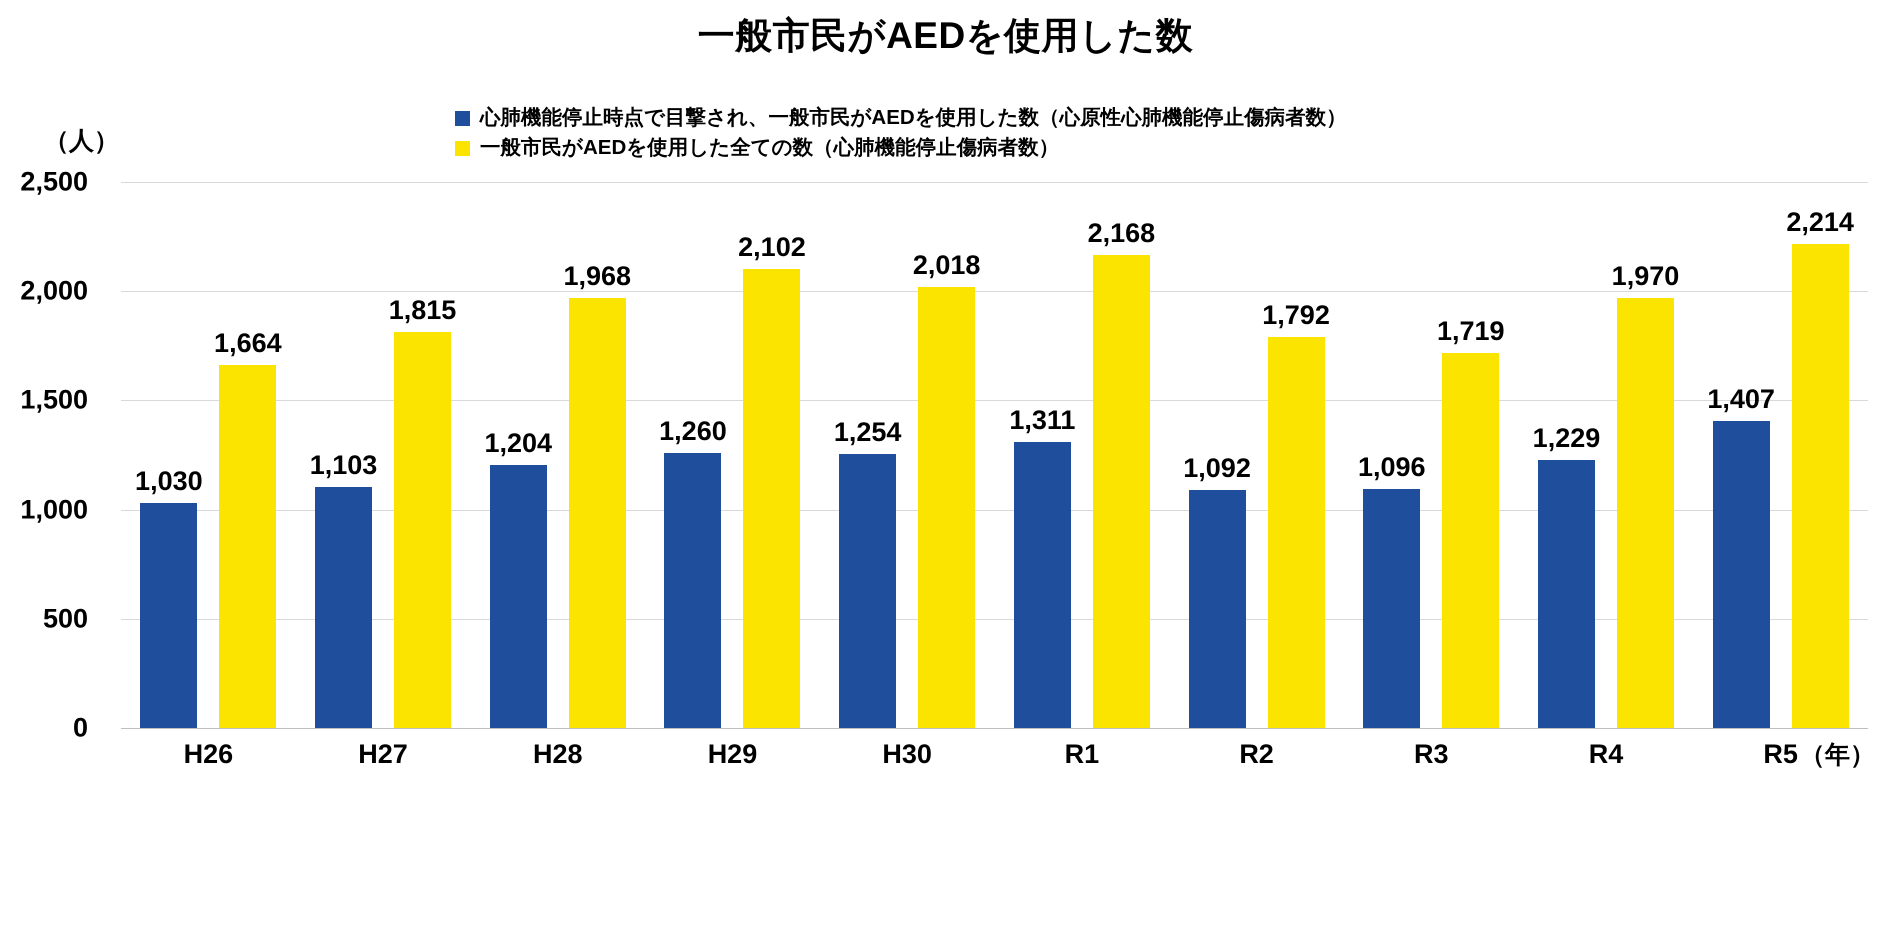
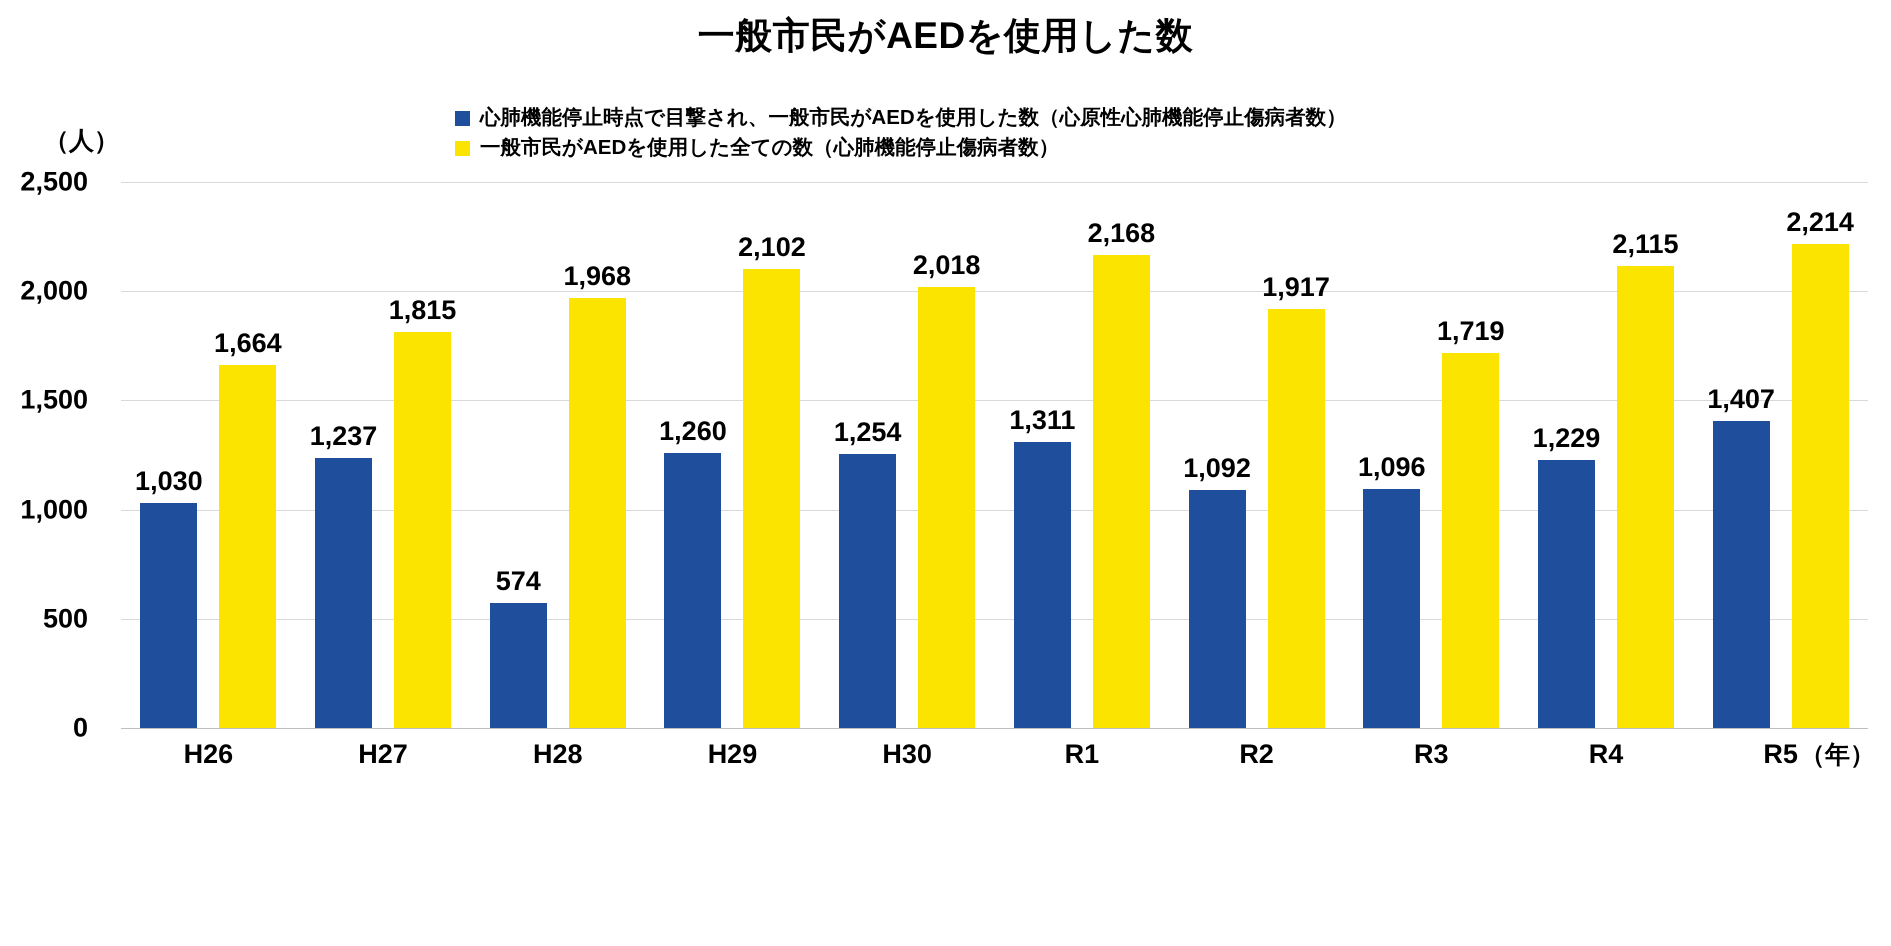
心肺機能停止時点で目撃され、一般市民がAEDを使用した数（心原性心肺機能停止傷病者数）/H27: 1,103 -> 1,237
心肺機能停止時点で目撃され、一般市民がAEDを使用した数（心原性心肺機能停止傷病者数）/H28: 1,204 -> 574
一般市民がAEDを使用した全ての数（心肺機能停止傷病者数）/R2: 1,792 -> 1,917
一般市民がAEDを使用した全ての数（心肺機能停止傷病者数）/R4: 1,970 -> 2,115
